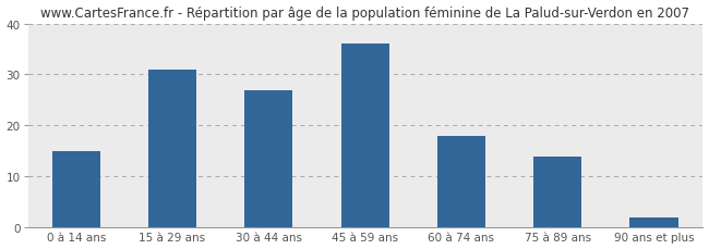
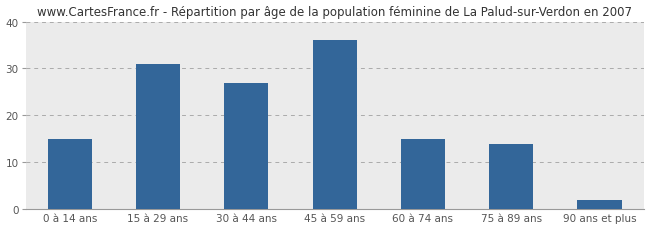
60 à 74 ans: 18 -> 15
